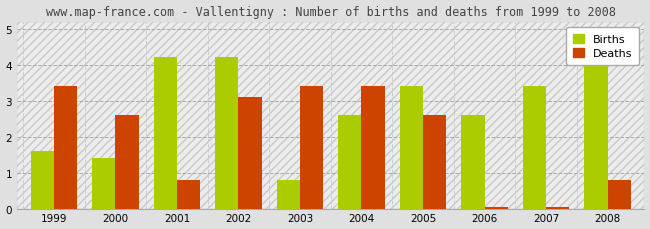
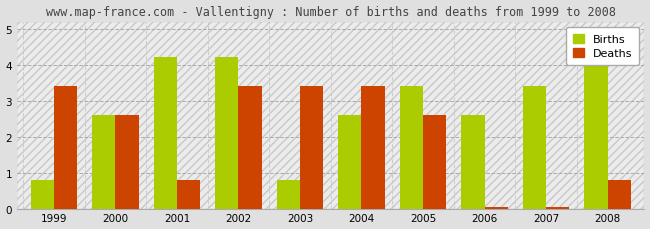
Births/1999: 1.6 -> 0.8
Births/2000: 1.4 -> 2.6
Deaths/2002: 3.10 -> 3.40
